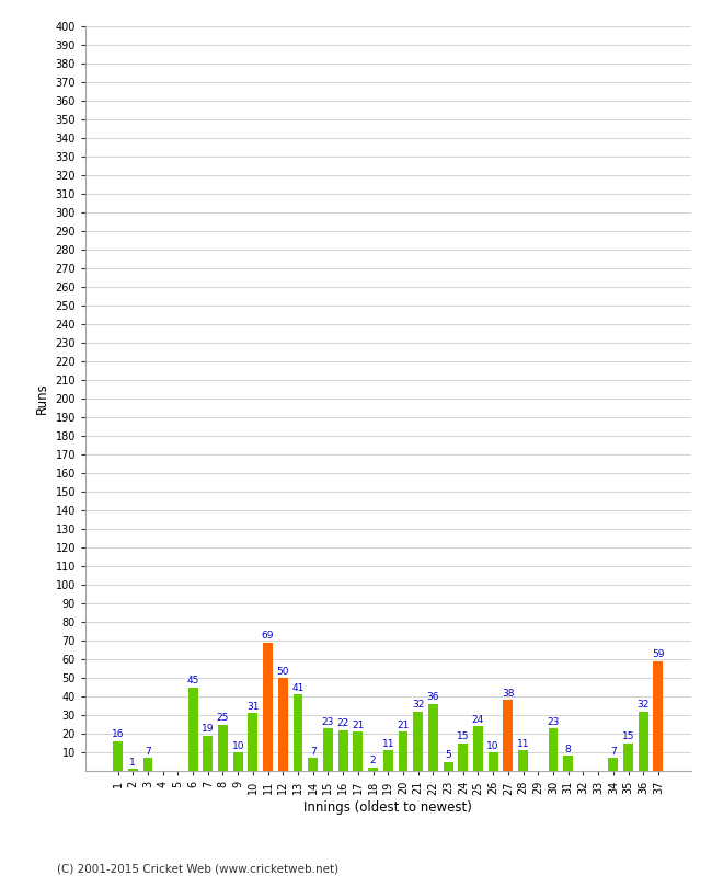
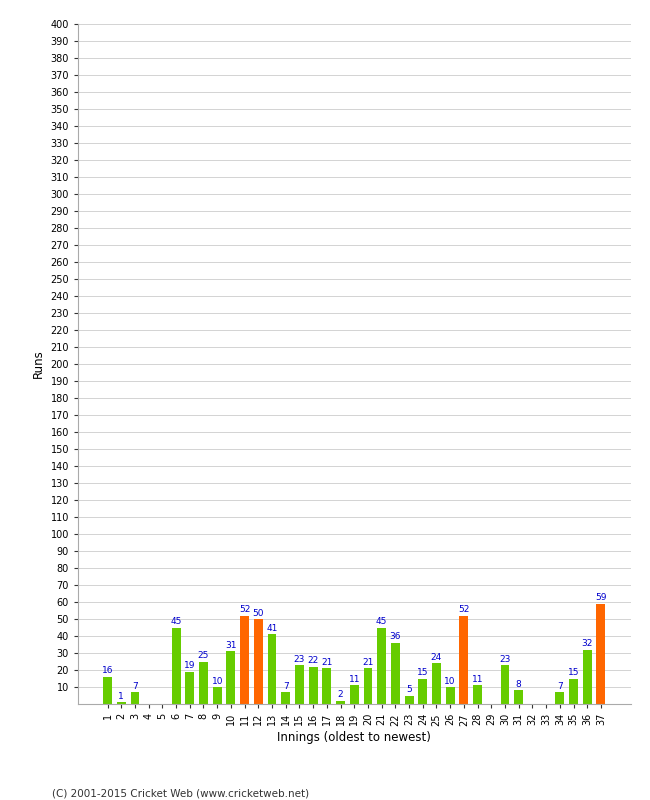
11: 69 -> 52
21: 32 -> 45
27: 38 -> 52
